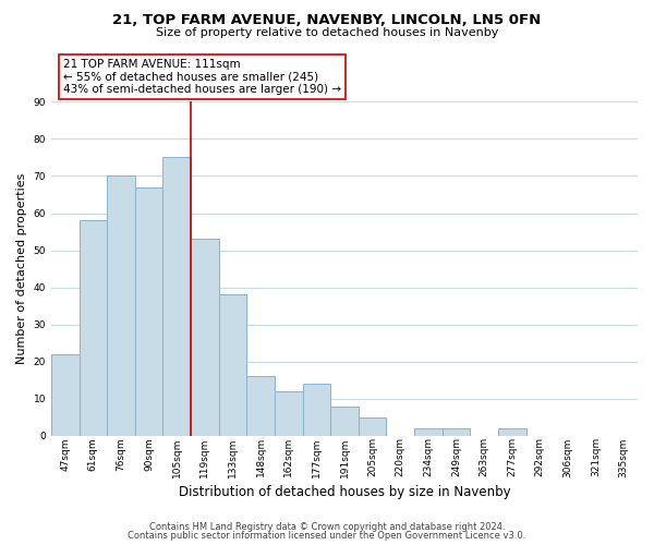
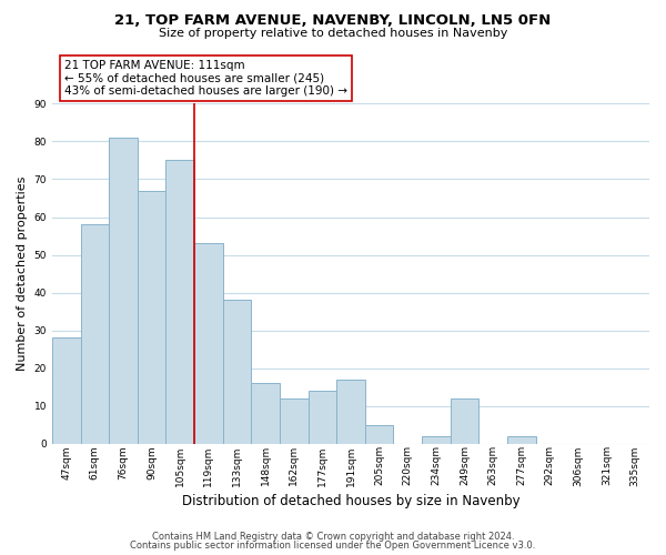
47sqm: 22 -> 28
76sqm: 70 -> 81
191sqm: 8 -> 17
249sqm: 2 -> 12
